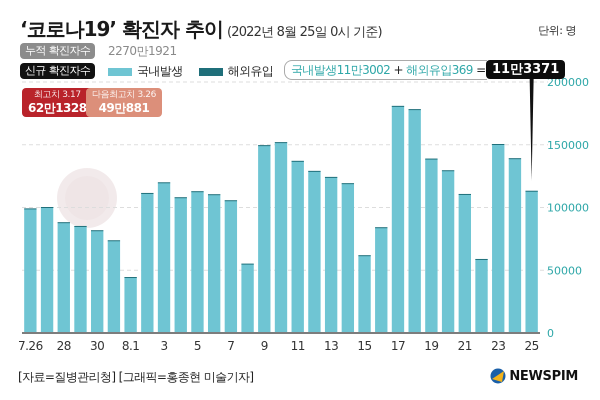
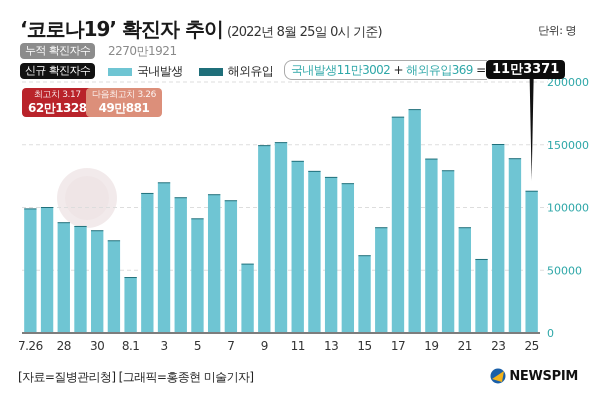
국내발생/5: 113000 -> 91000
국내발생/17: 181000 -> 172000
국내발생/21: 110000 -> 84000
